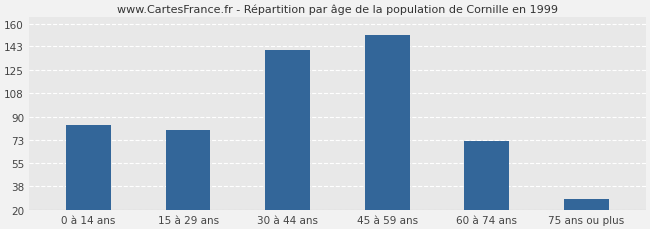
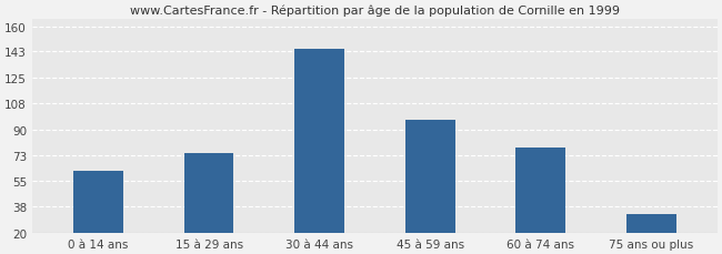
0 à 14 ans: 84 -> 62
15 à 29 ans: 80 -> 74
30 à 44 ans: 140 -> 145
45 à 59 ans: 152 -> 97
60 à 74 ans: 72 -> 78
75 ans ou plus: 28 -> 33
